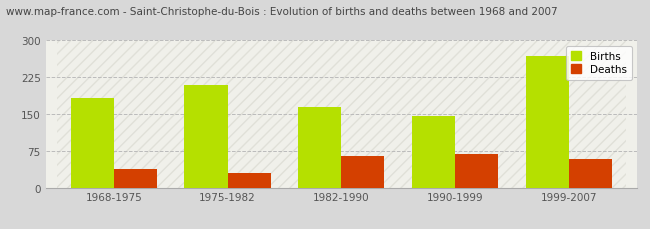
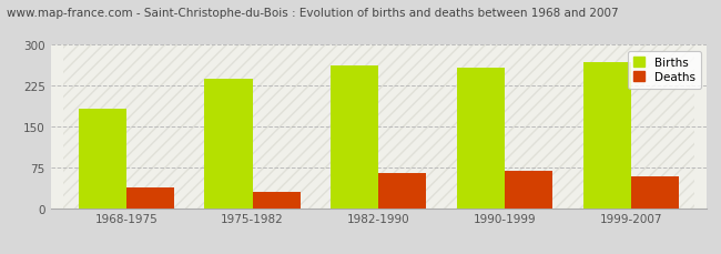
Births/1975-1982: 210 -> 237
Births/1982-1990: 165 -> 262
Births/1990-1999: 145 -> 258
